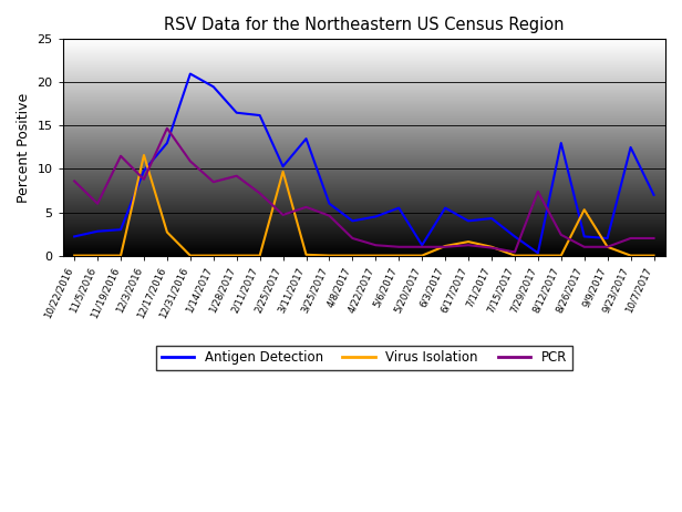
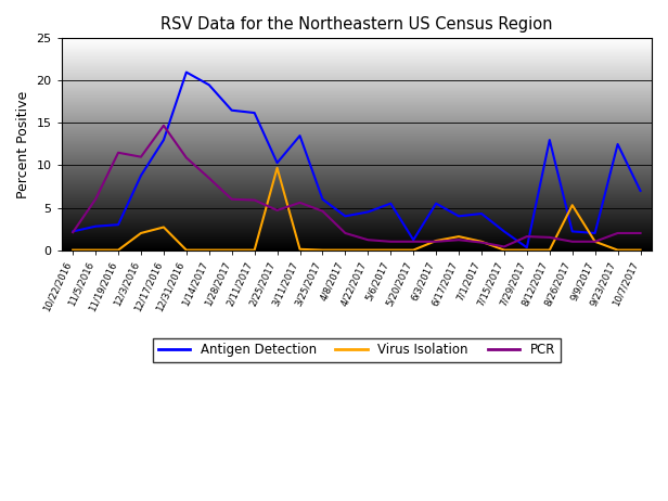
PCR/10/22/2016: 8.6 -> 2.1
Antigen Detection/12/3/2016: 9.8 -> 8.8
Virus Isolation/12/3/2016: 11.6 -> 2.0
PCR/12/3/2016: 8.8 -> 11.0
PCR/1/28/2017: 9.2 -> 6.0
PCR/2/11/2017: 7.2 -> 5.9
PCR/7/29/2017: 7.4 -> 1.6
PCR/8/12/2017: 2.4 -> 1.5
